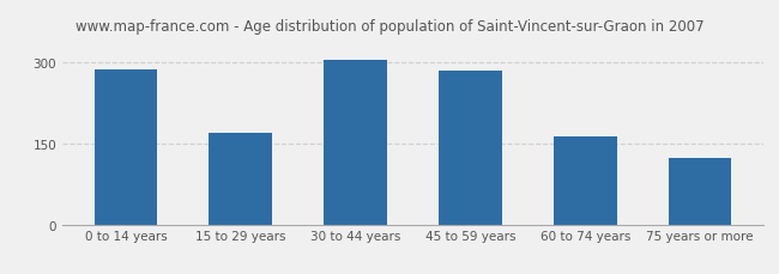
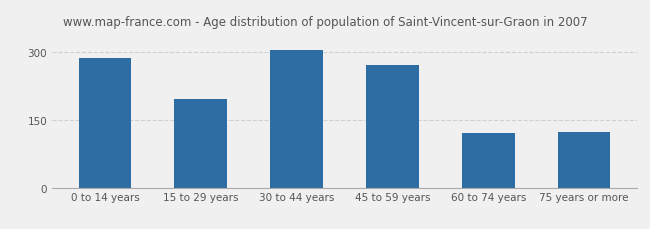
15 to 29 years: 170 -> 195
45 to 59 years: 283 -> 270
60 to 74 years: 162 -> 120
